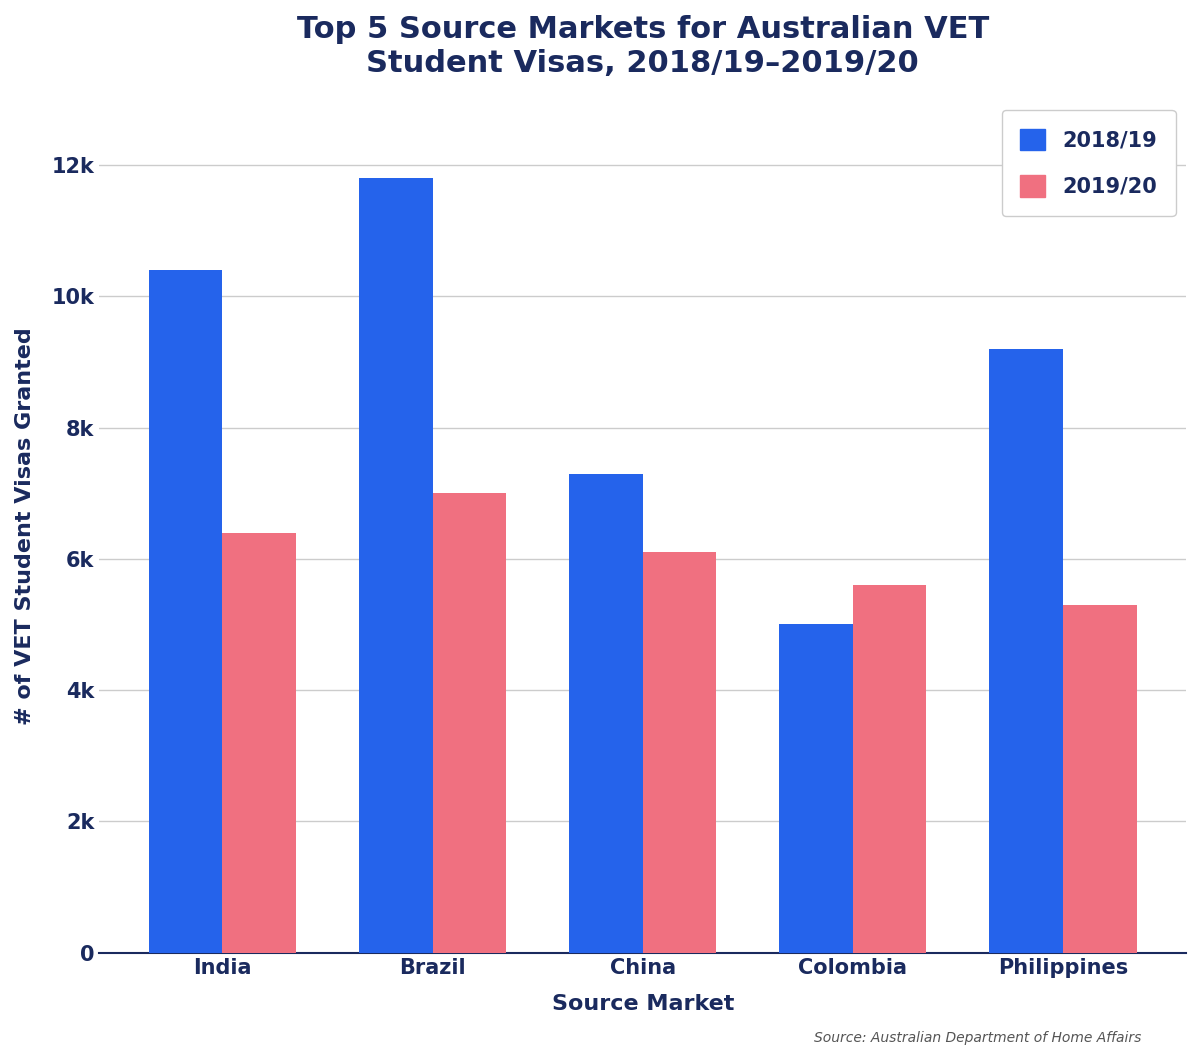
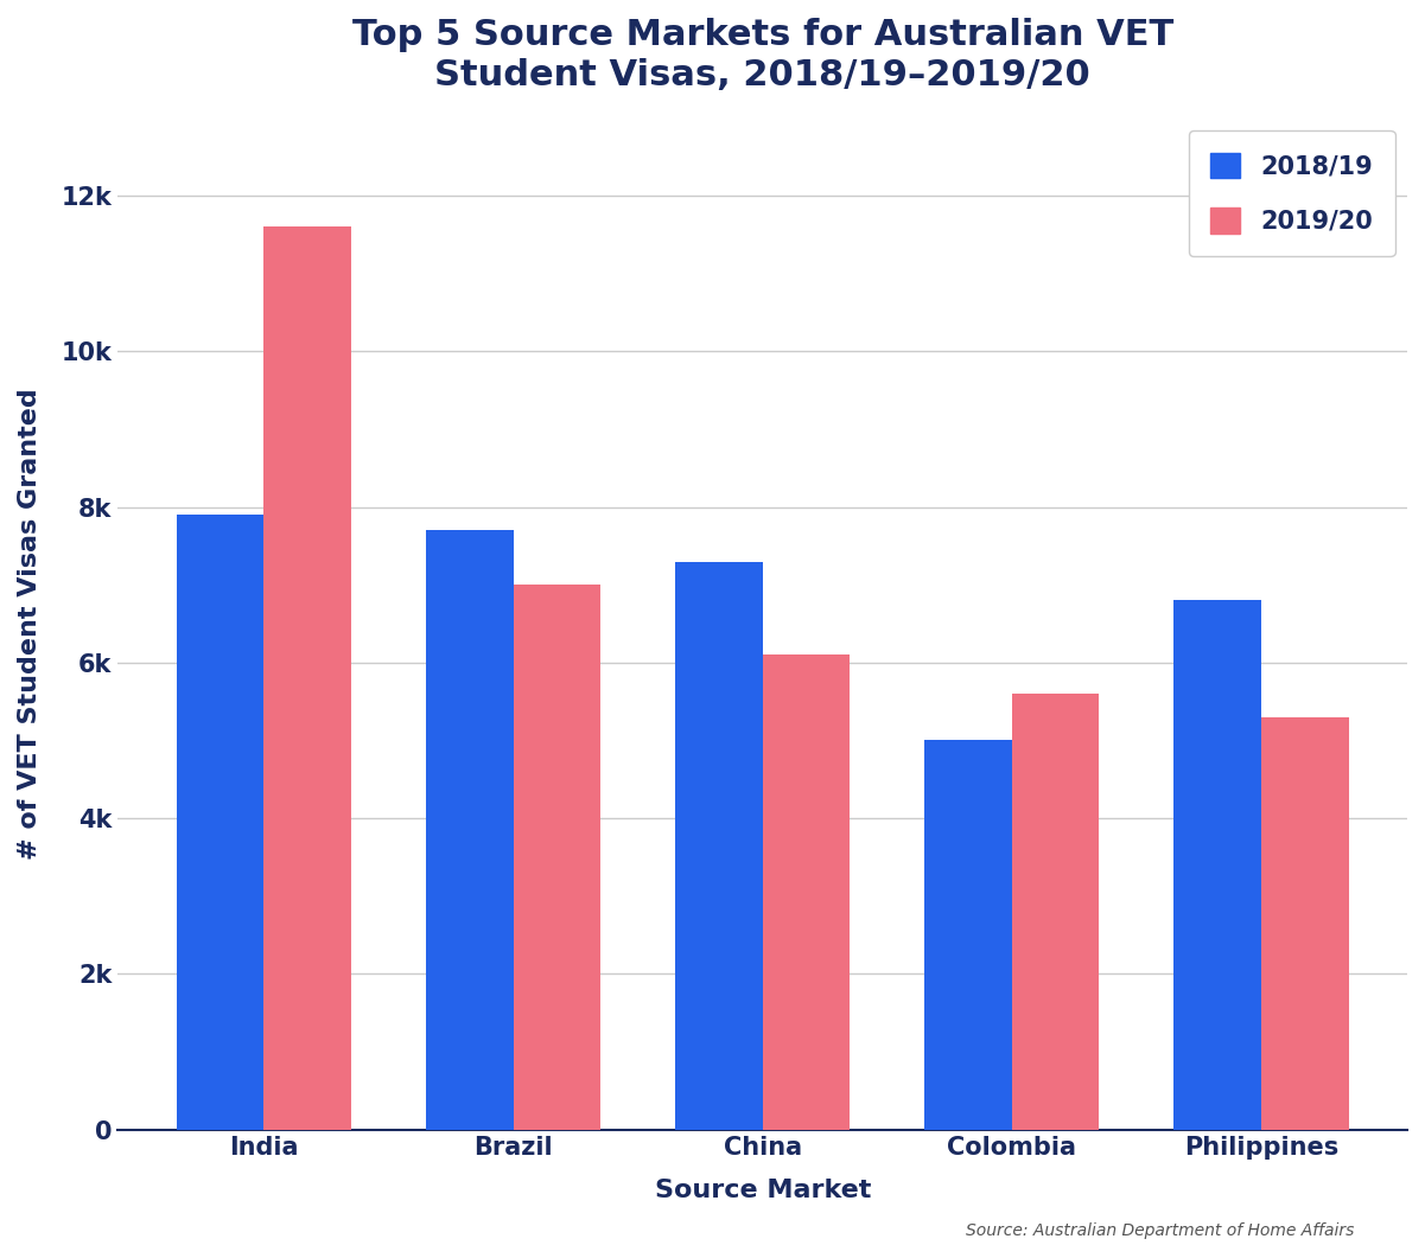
2018/19/India: 10.4k -> 7.9k
2019/20/India: 6.4k -> 11.6k
2018/19/Brazil: 11.8k -> 7.7k
2018/19/Philippines: 9.2k -> 6.8k
